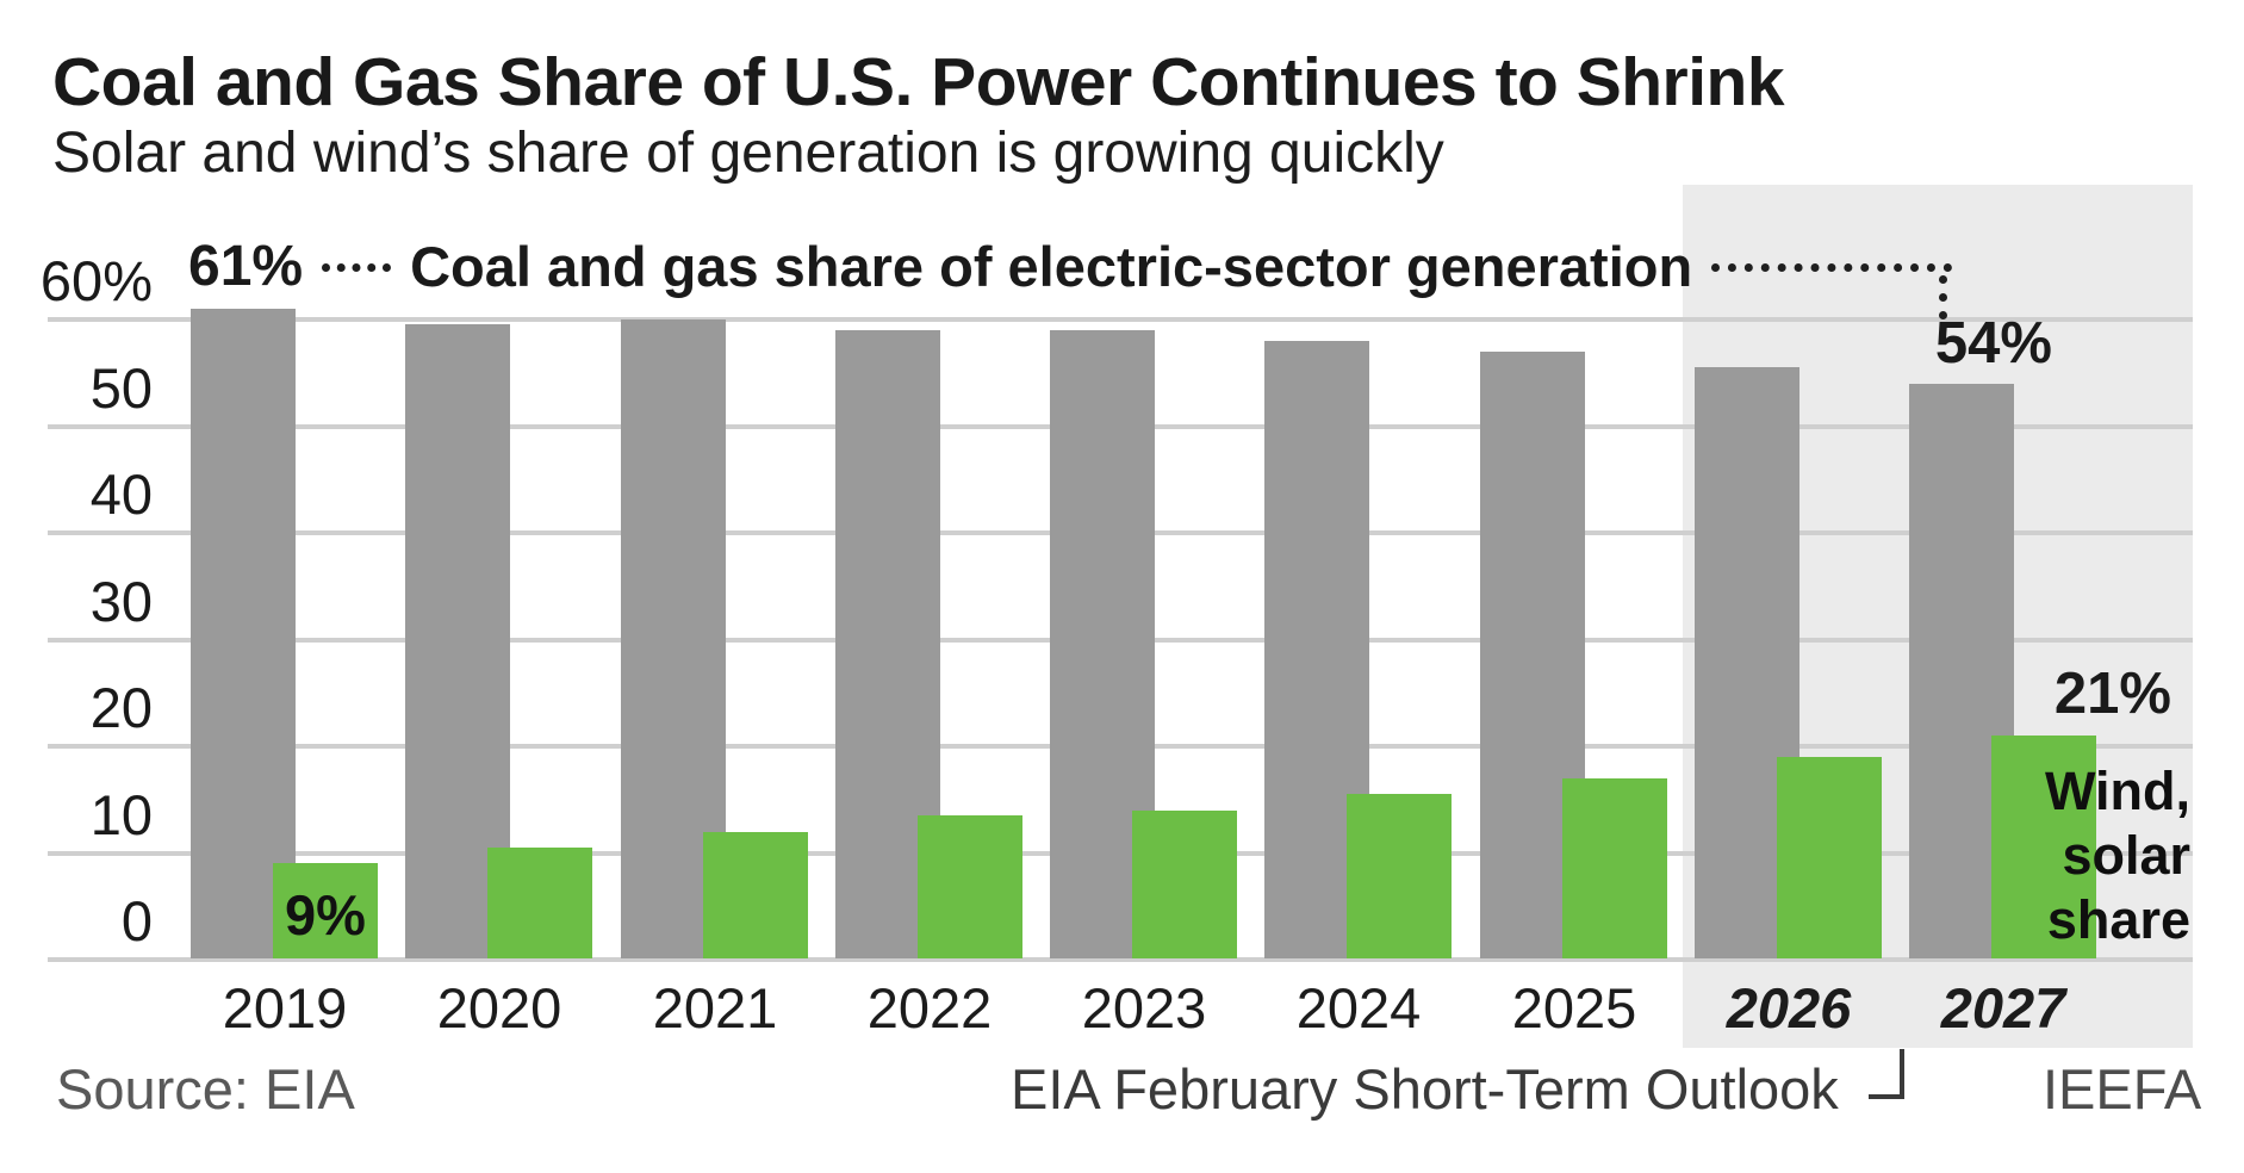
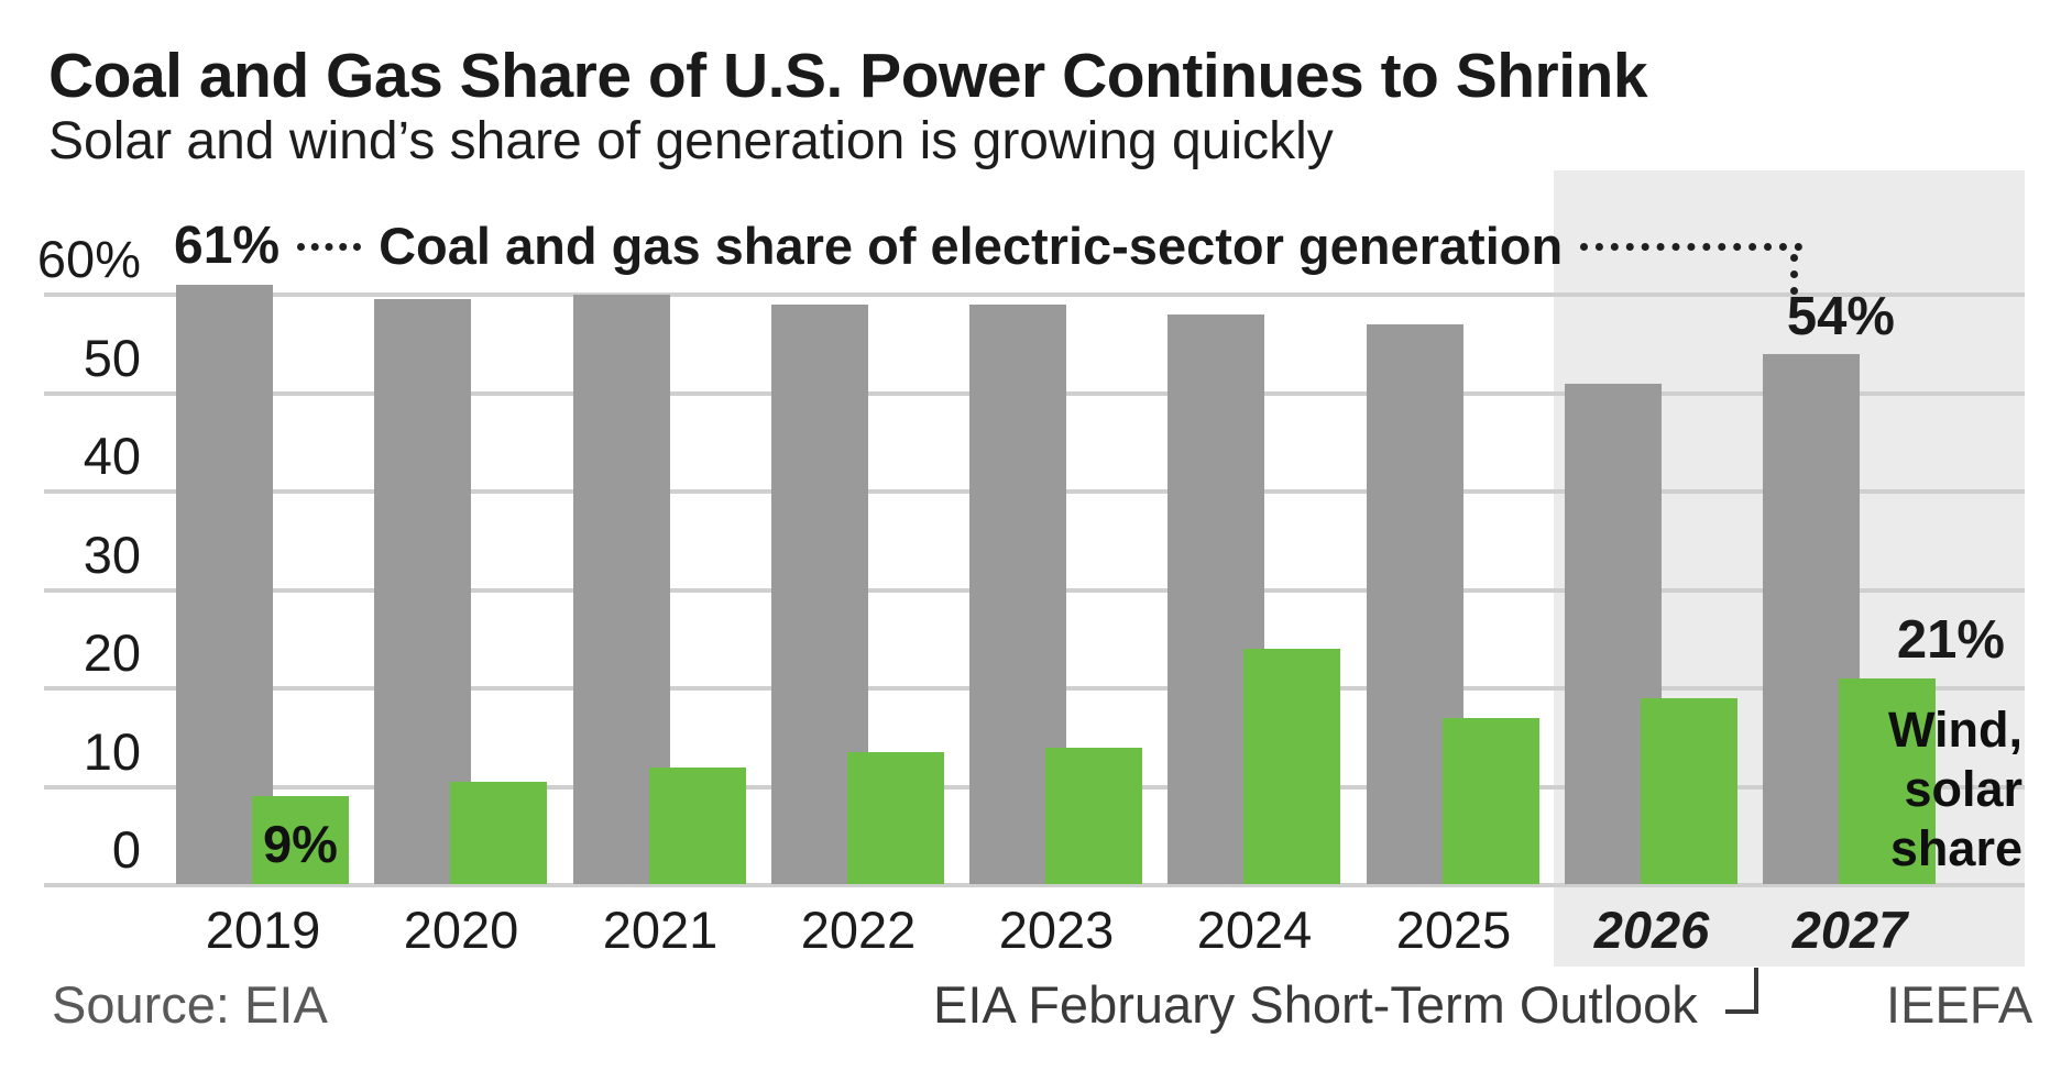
Wind, solar share/2024: 16% -> 24%
Coal and gas share of electric-sector generation/2026: 56% -> 51%
